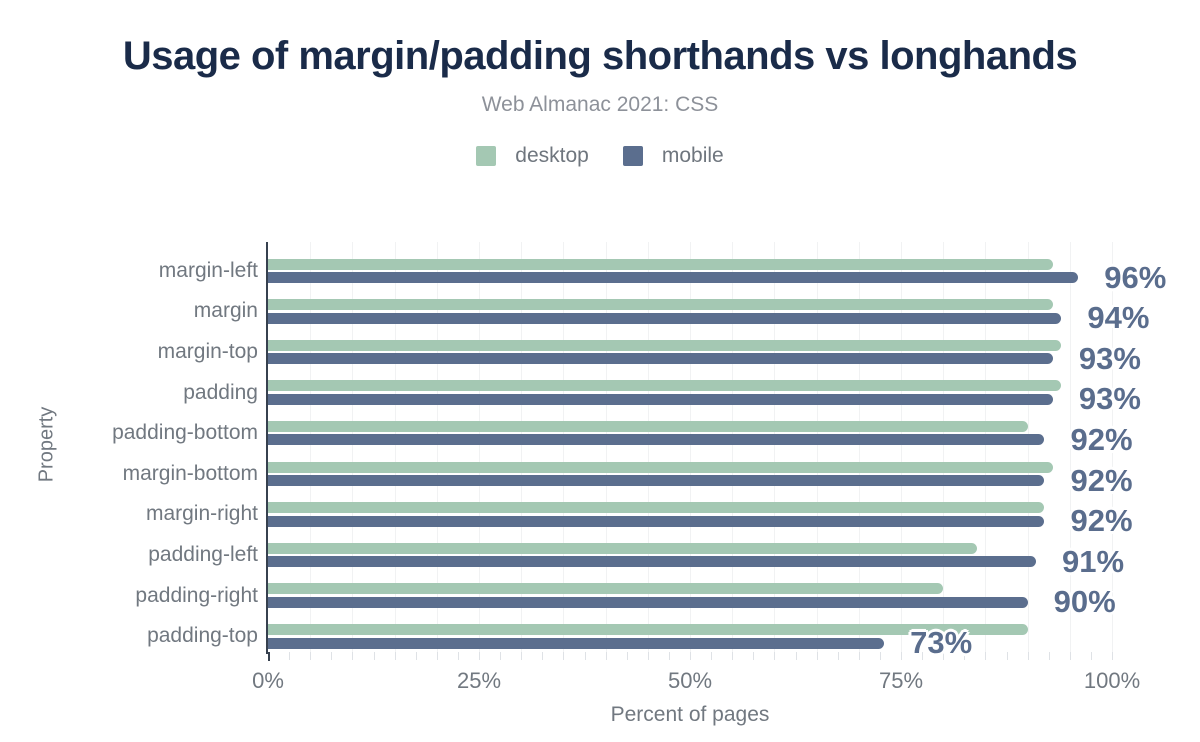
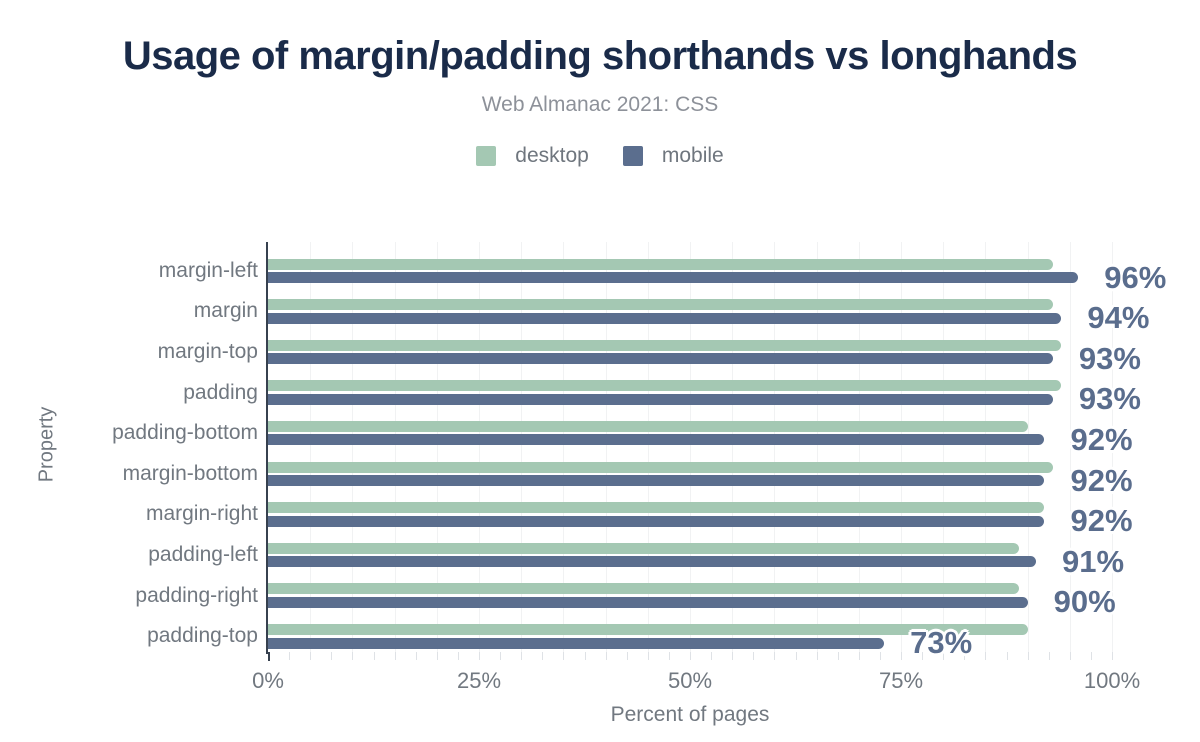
desktop/padding-left: 84% -> 89%
desktop/padding-right: 80% -> 89%
